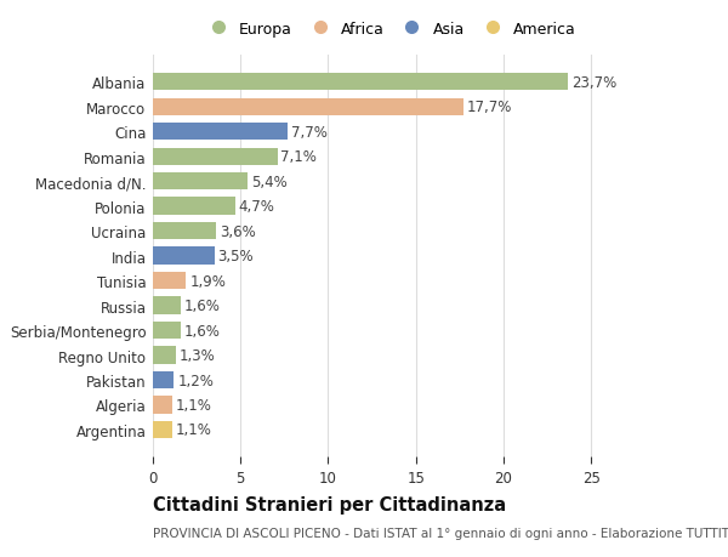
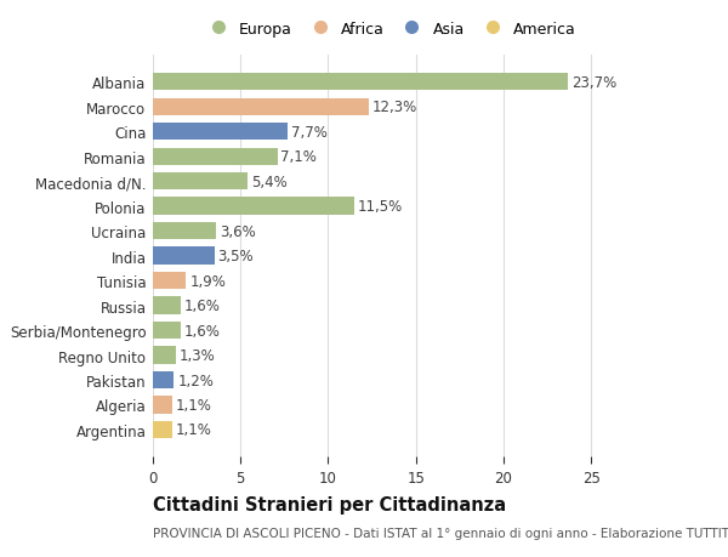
Marocco: 17,7% -> 12,3%
Polonia: 4,7% -> 11,5%
